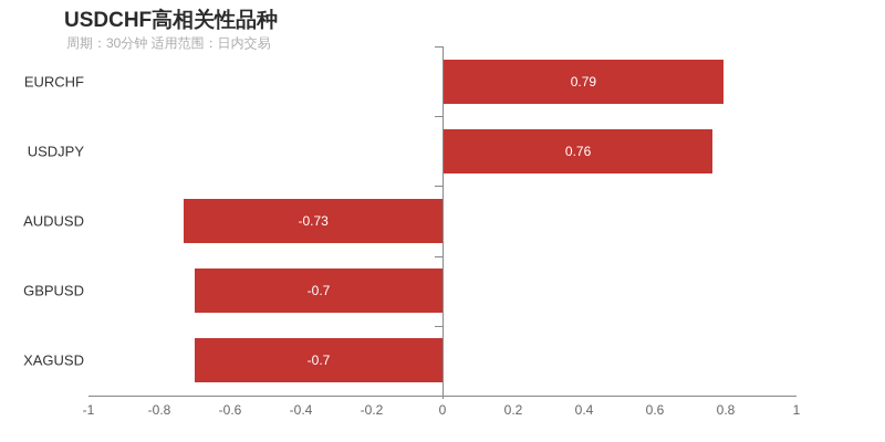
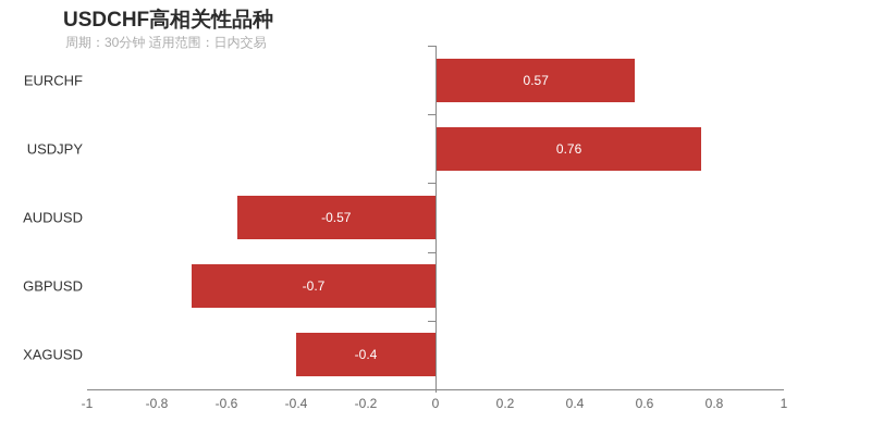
EURCHF: 0.79 -> 0.57
AUDUSD: -0.73 -> -0.57
XAGUSD: -0.7 -> -0.4
